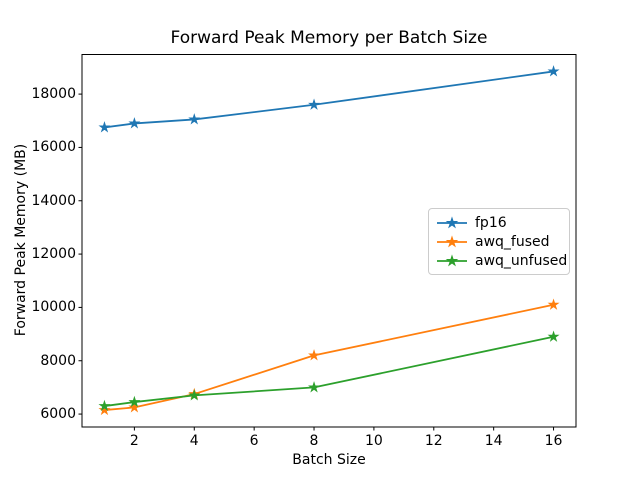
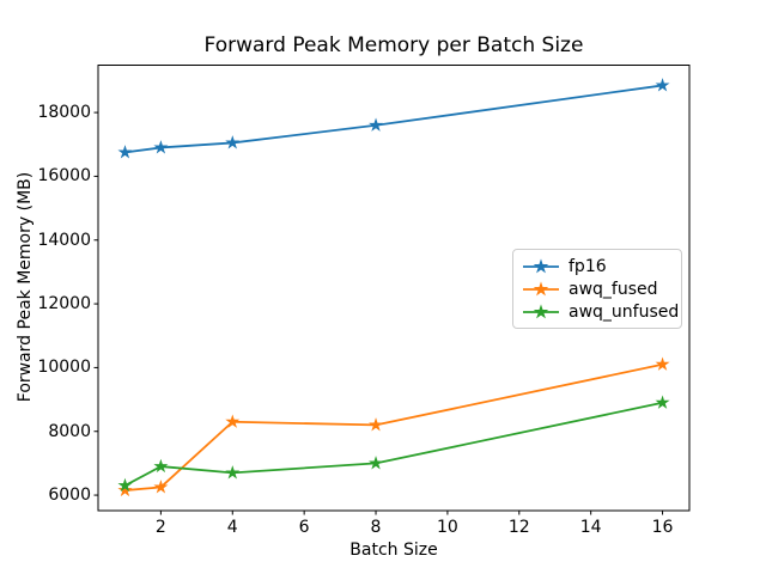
awq_unfused/2: 6400 -> 6900
awq_fused/4: 6800 -> 8300
